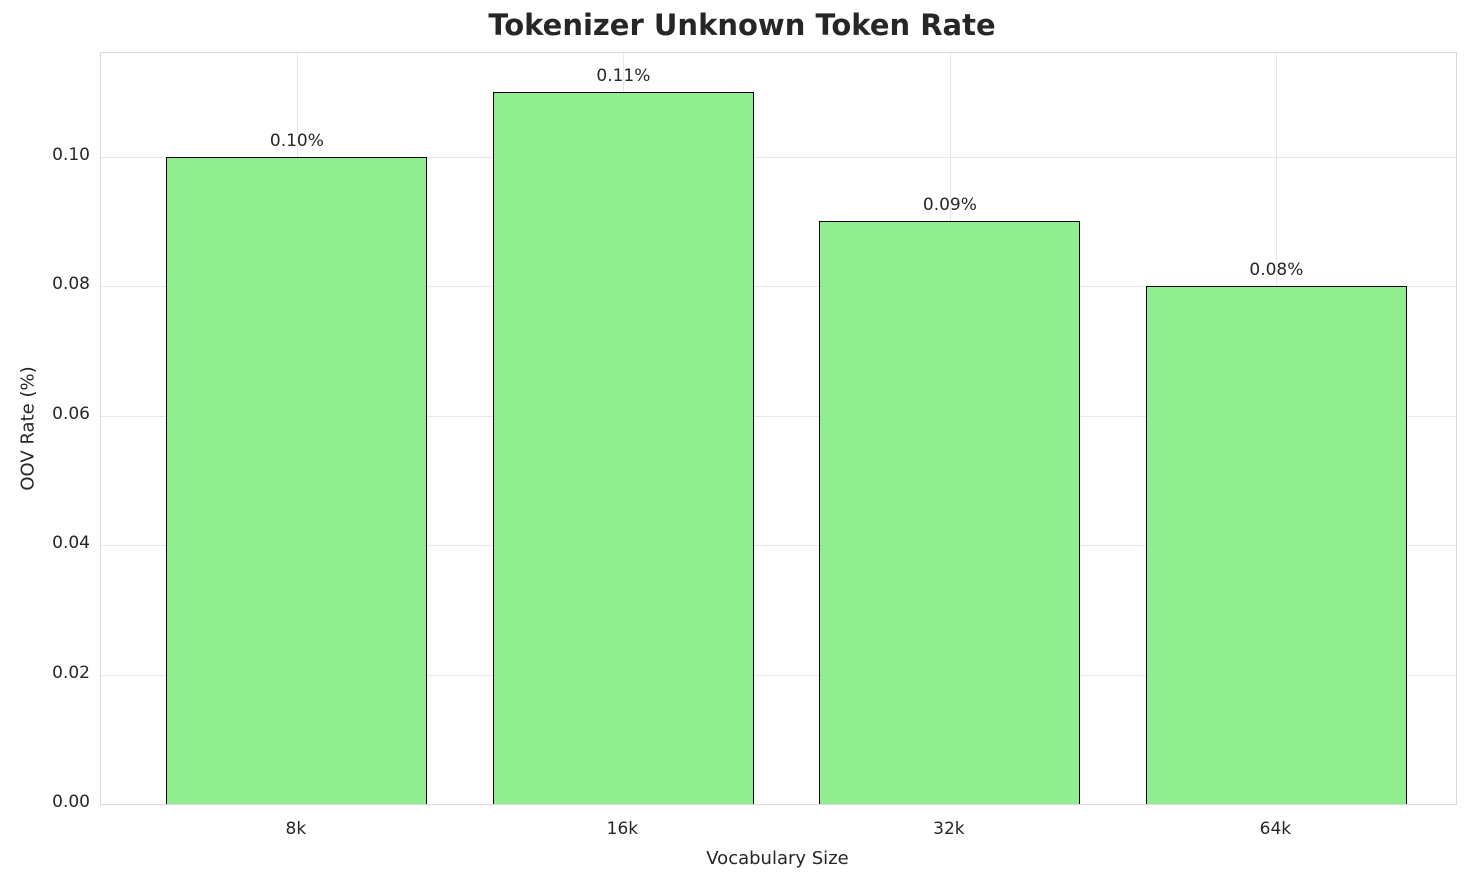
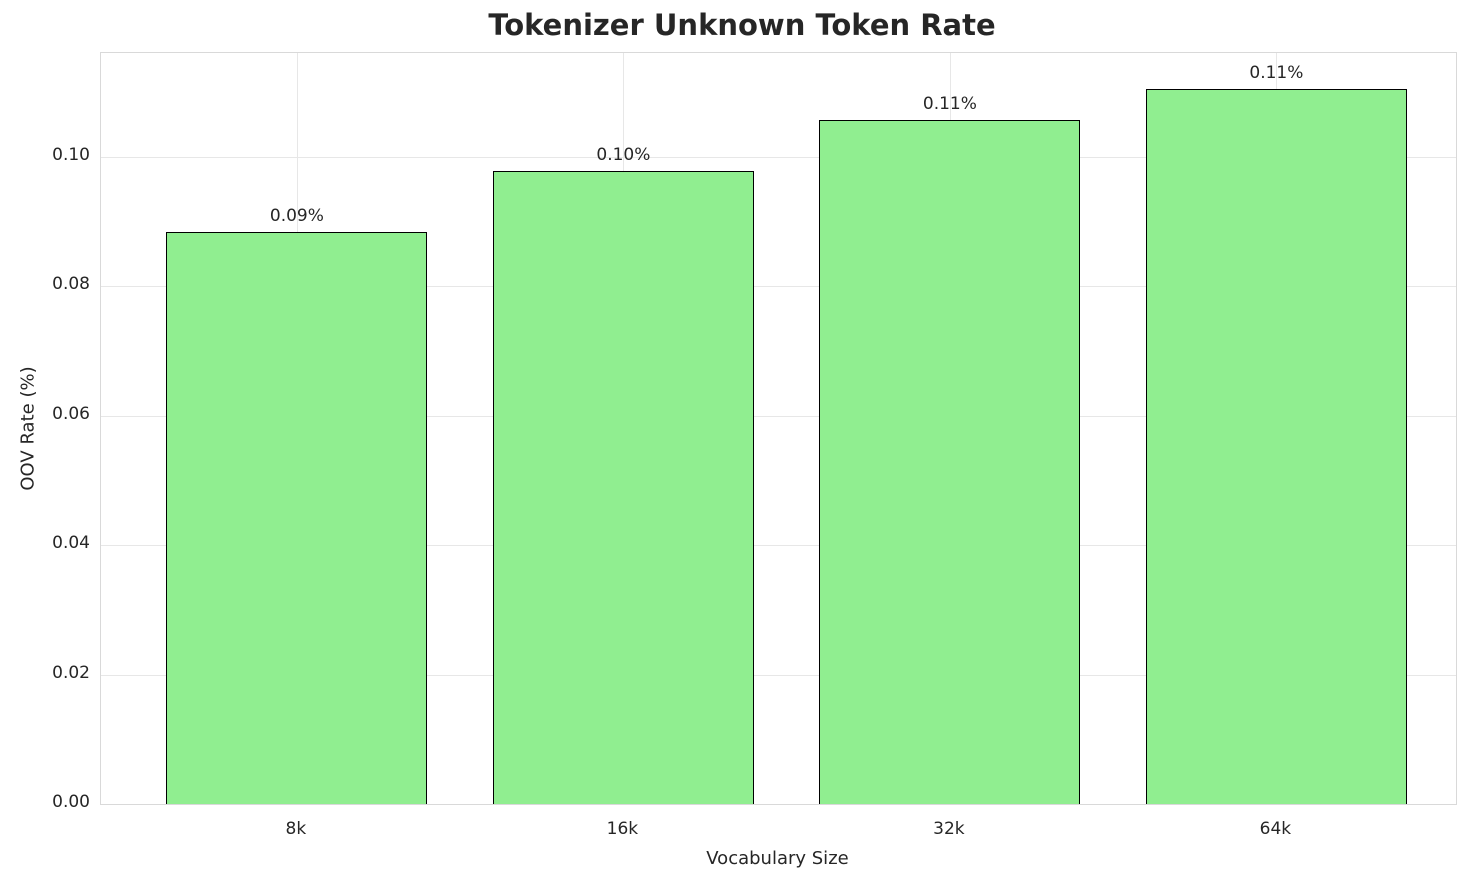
8k: 0.10% -> 0.09%
16k: 0.11% -> 0.10%
32k: 0.09% -> 0.11%
64k: 0.08% -> 0.11%
